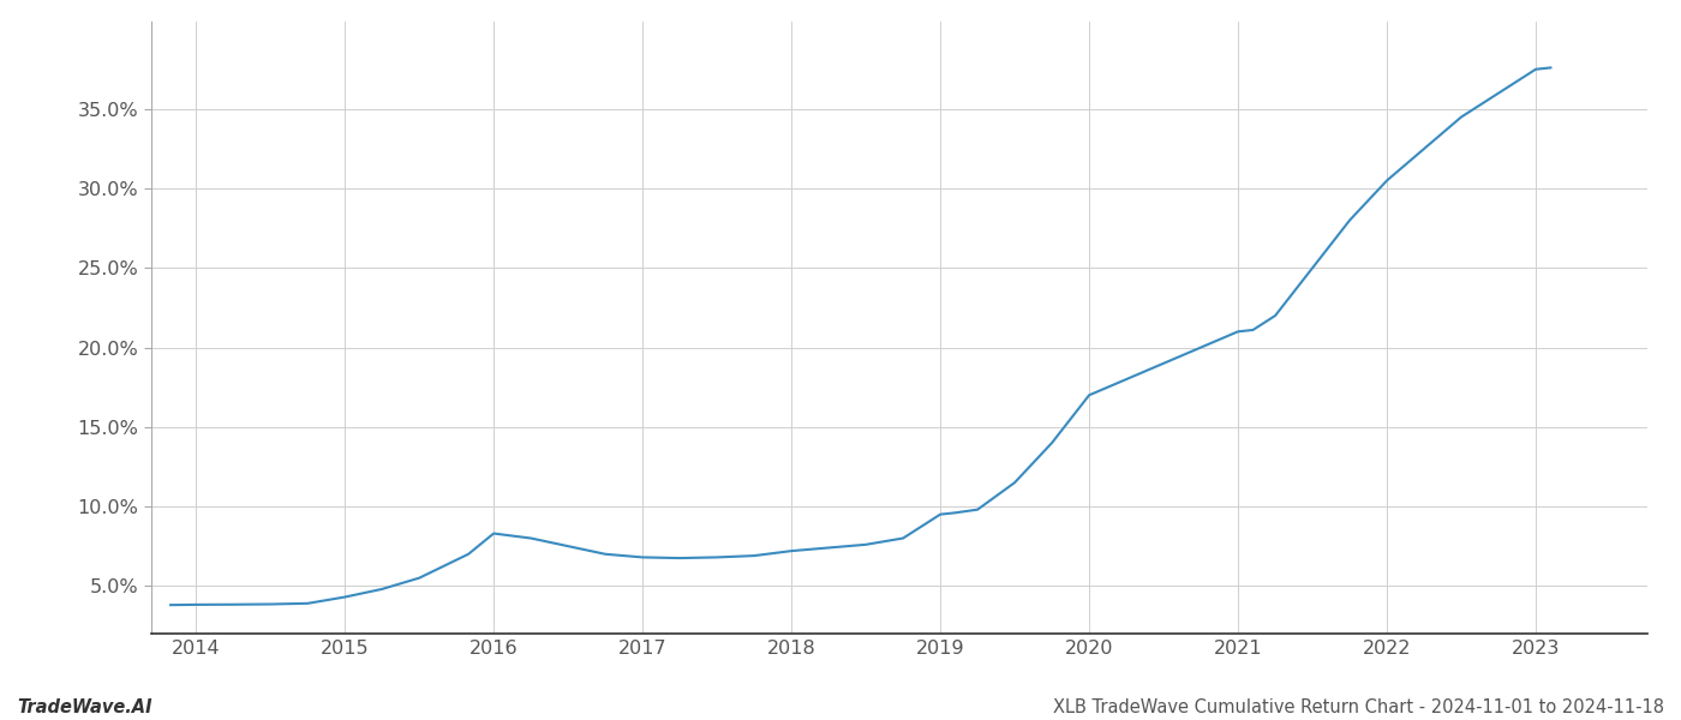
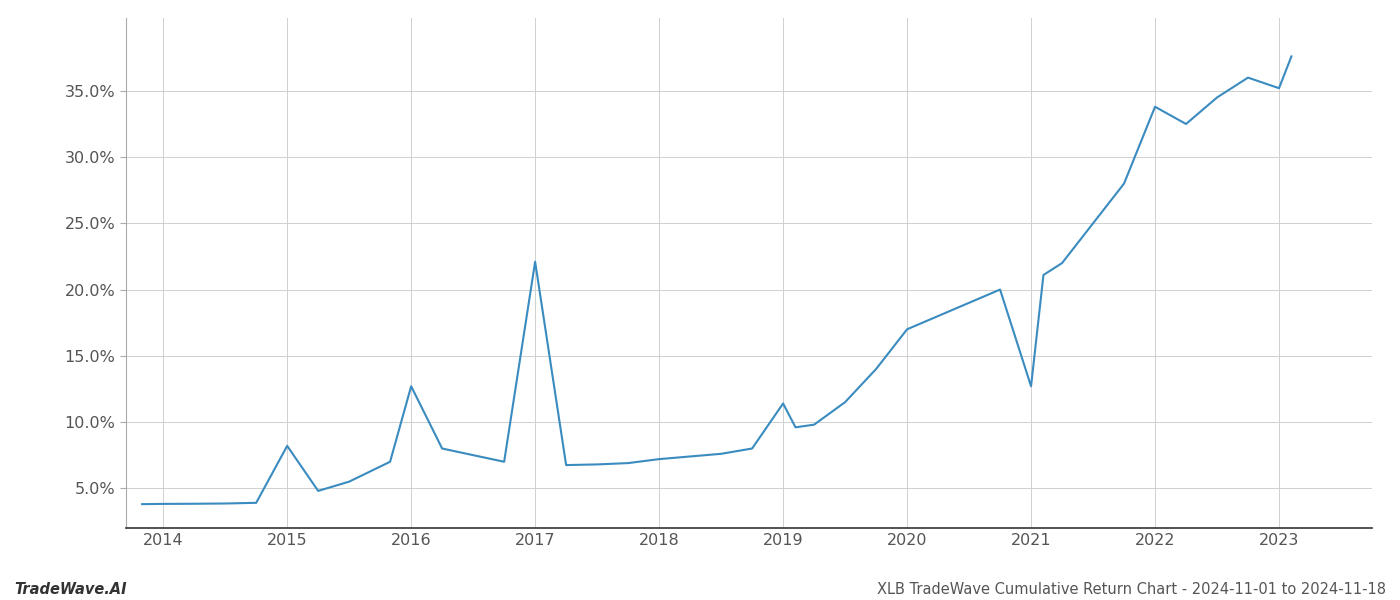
2015: 4.3% -> 8.2%
2016: 8.3% -> 12.7%
2017: 6.8% -> 22.1%
2019: 9.5% -> 11.4%
2021: 21.0% -> 12.7%
2022: 30.5% -> 33.8%
2023: 37.5% -> 35.2%
